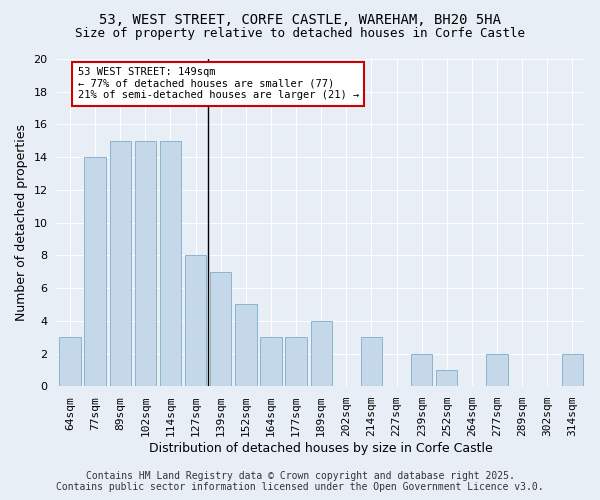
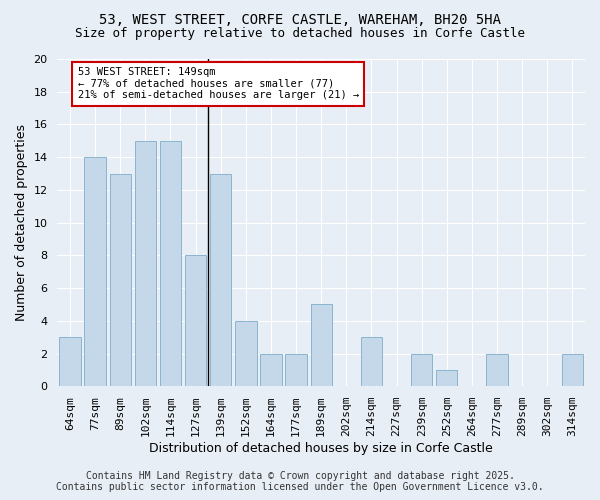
89sqm: 15 -> 13
139sqm: 7 -> 13
152sqm: 5 -> 4
164sqm: 3 -> 2
177sqm: 3 -> 2
189sqm: 4 -> 5
